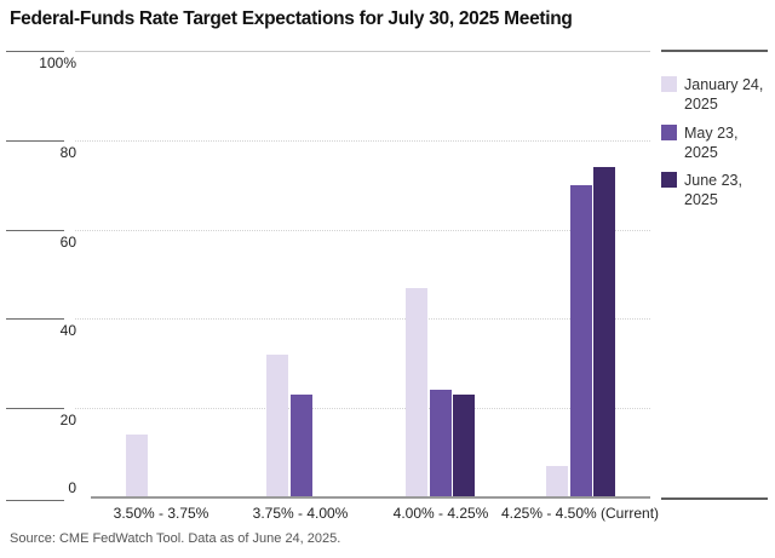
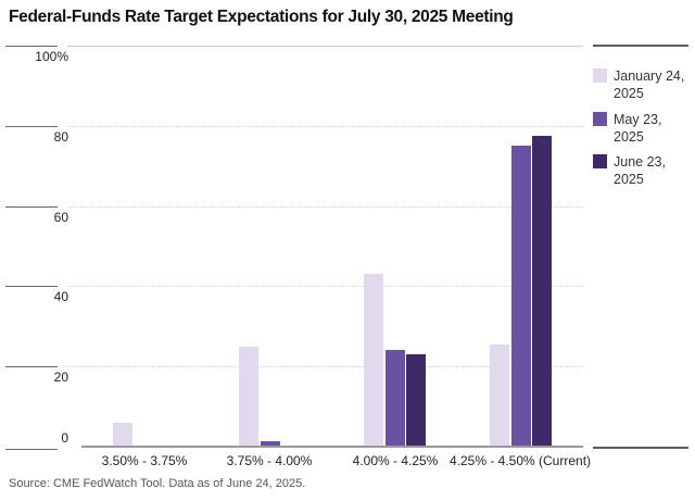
January 24, 2025/3.50% - 3.75%: 14 -> 6
January 24, 2025/3.75% - 4.00%: 32 -> 25
May 23, 2025/3.75% - 4.00%: 23 -> 1
January 24, 2025/4.00% - 4.25%: 47 -> 43
January 24, 2025/4.25% - 4.50% (Current): 7 -> 26
May 23, 2025/4.25% - 4.50% (Current): 70 -> 75
June 23, 2025/4.25% - 4.50% (Current): 74 -> 78
